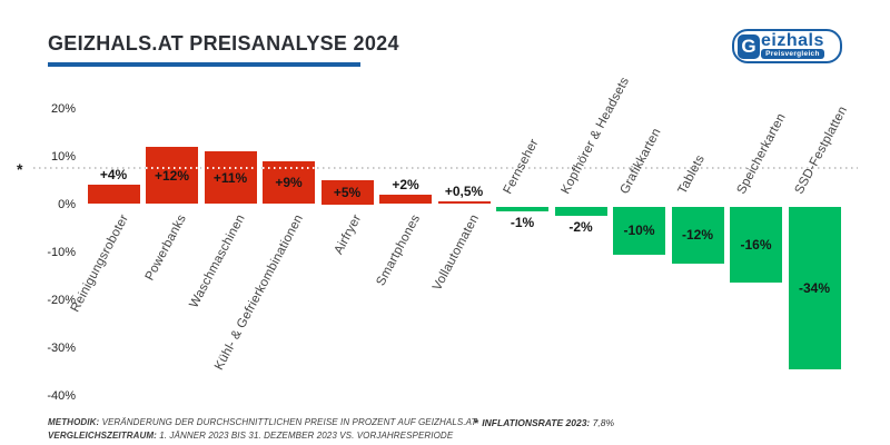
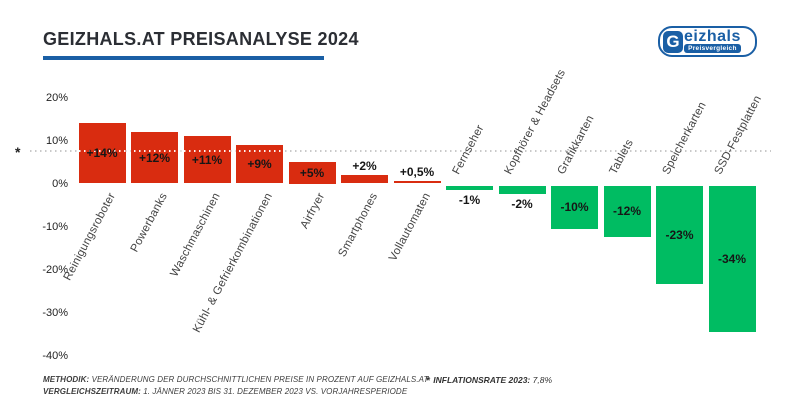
Reinigungsroboter: +4% -> +14%
Speicherkarten: -16% -> -23%
